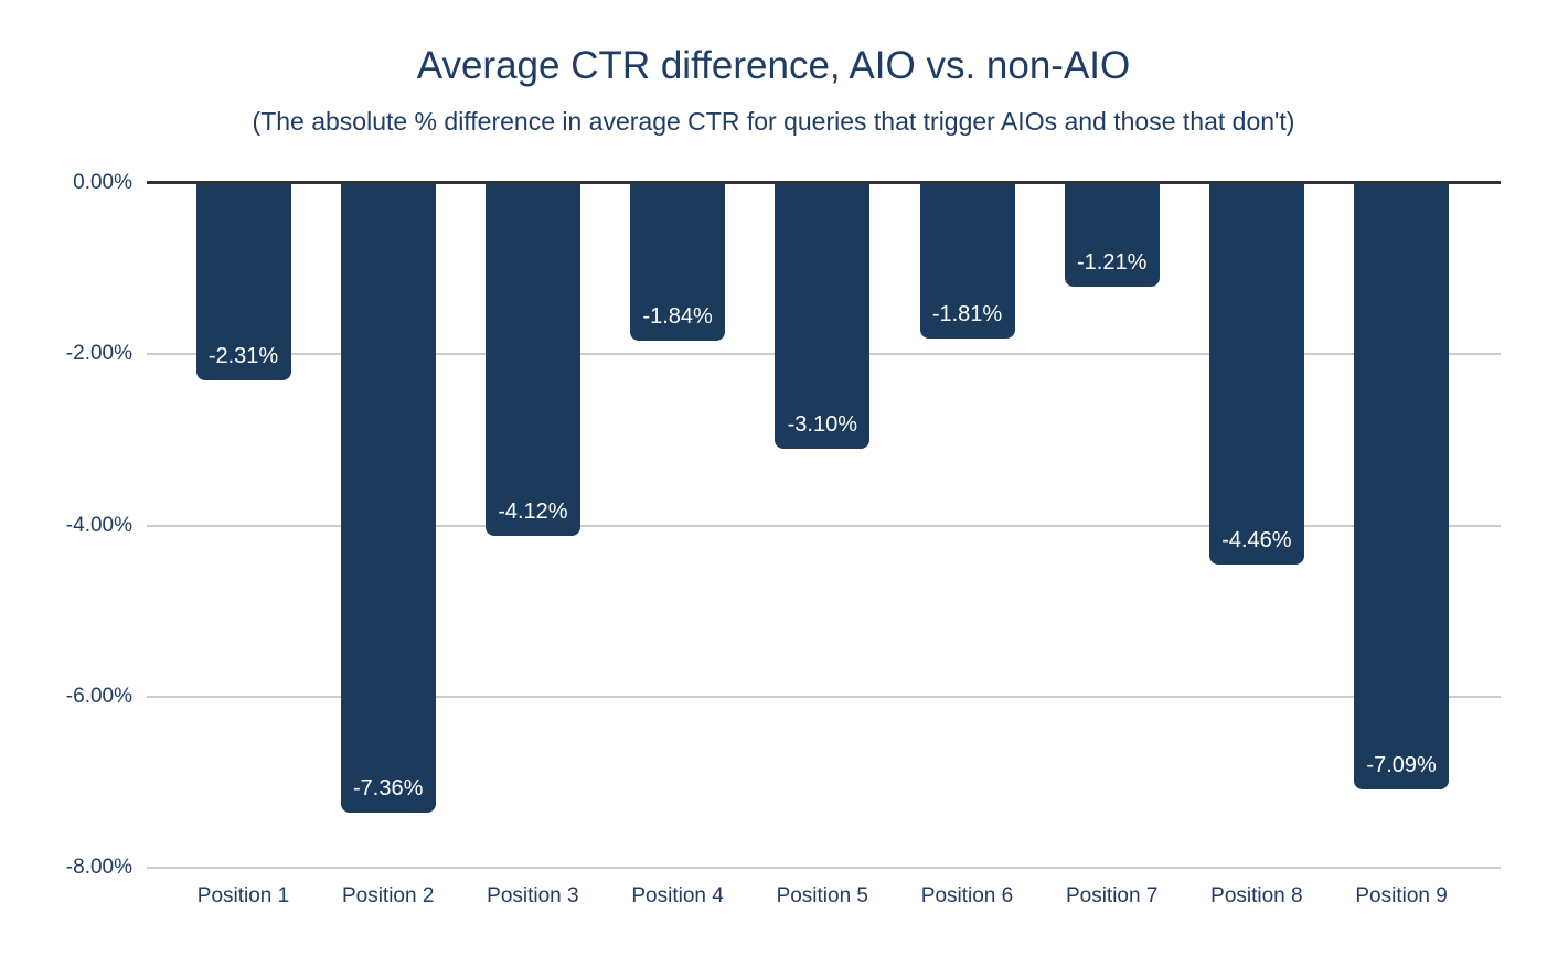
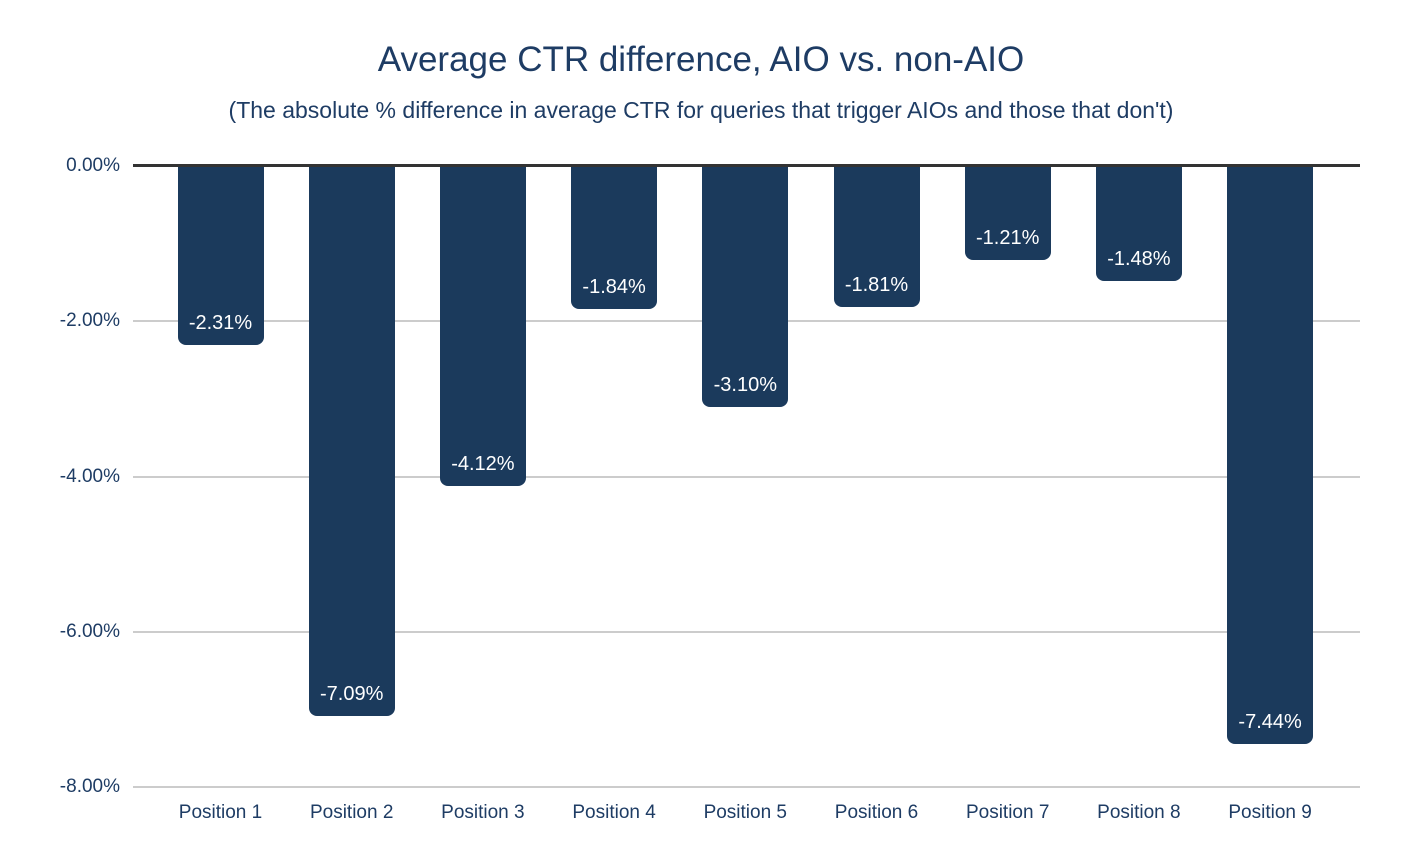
Position 2: -7.36% -> -7.09%
Position 8: -4.46% -> -1.48%
Position 9: -7.09% -> -7.44%
